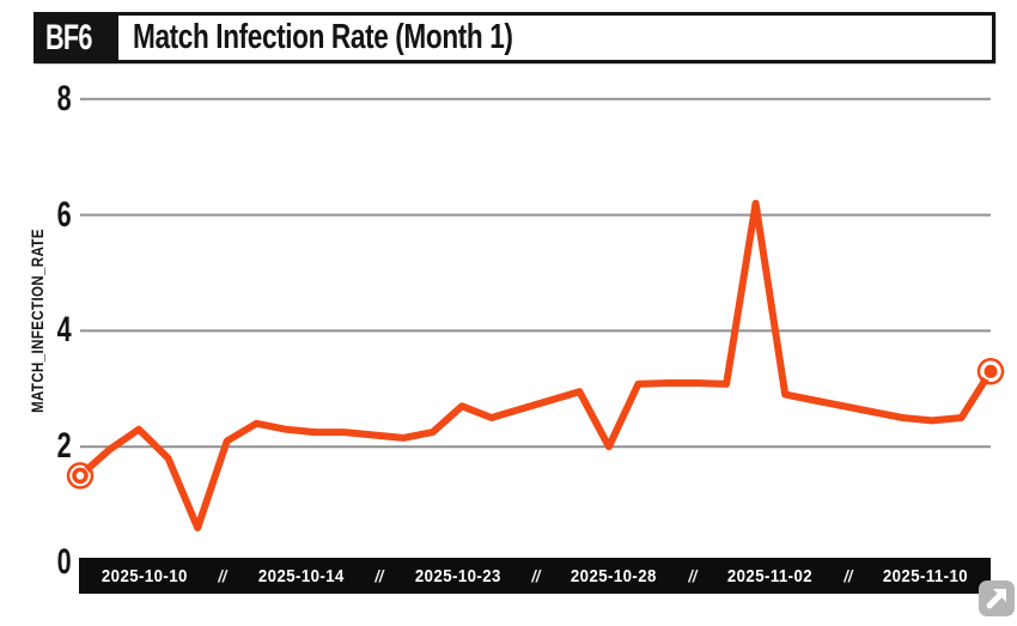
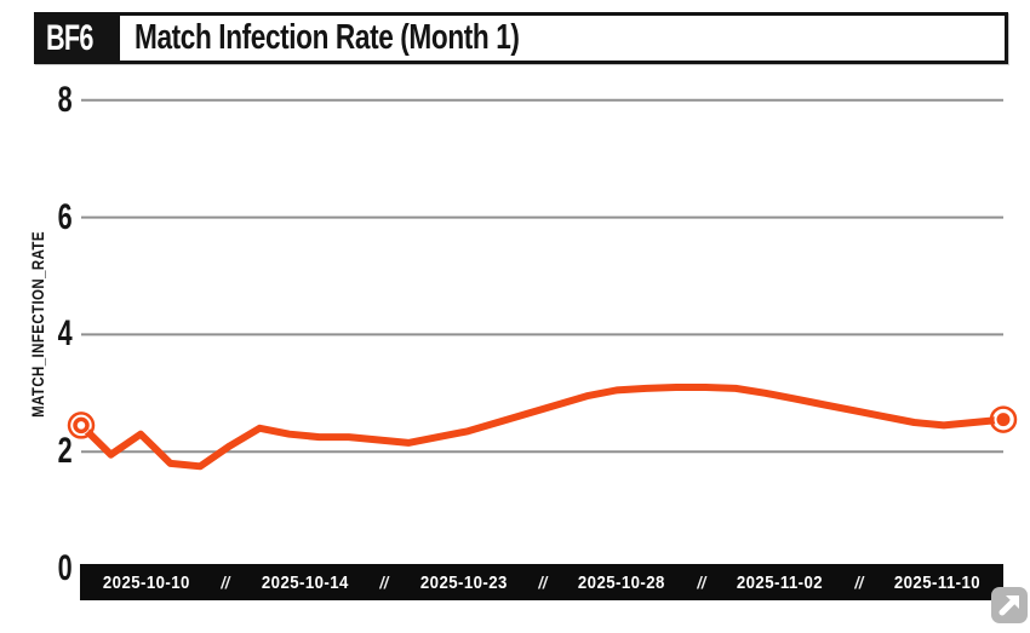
2025-10-10: 1.5 -> 2.5
2025-10-14: 0.6 -> 1.8
2025-10-23: 2.7 -> 2.4
2025-10-28: 2.0 -> 3.0
2025-11-02: 6.2 -> 3.0
2025-11-10: 3.3 -> 2.5
